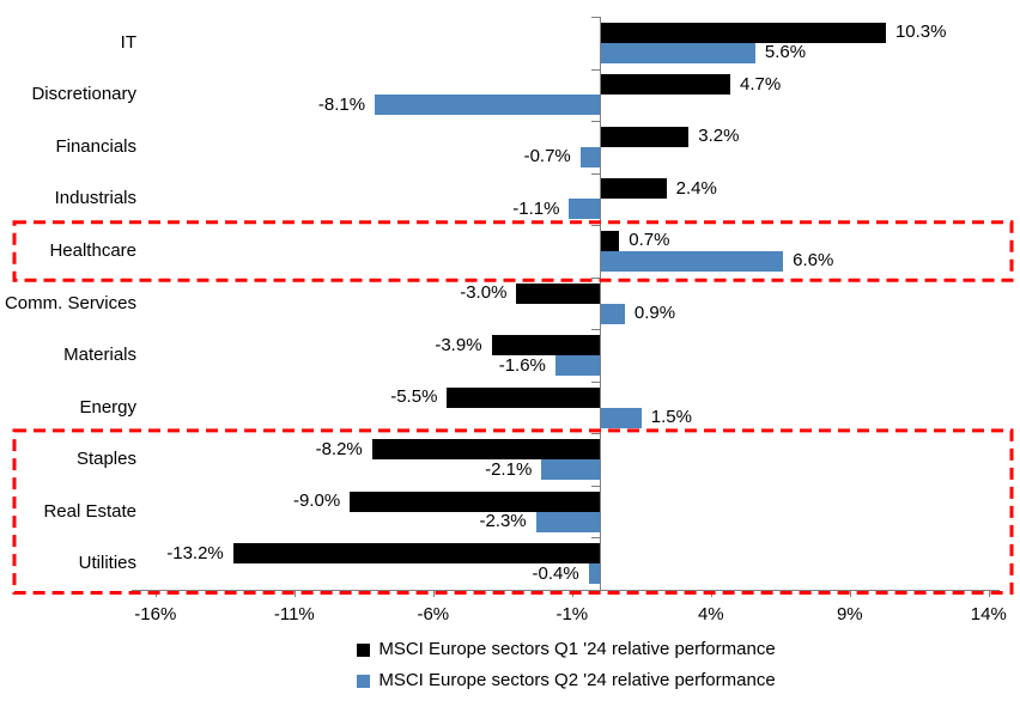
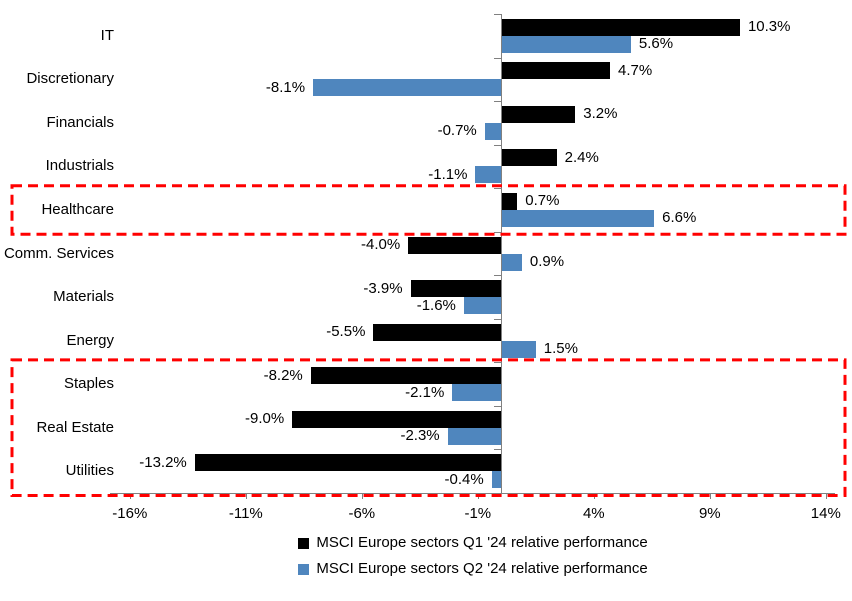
MSCI Europe sectors Q1 '24 relative performance/Comm. Services: -3.0% -> -4.0%
